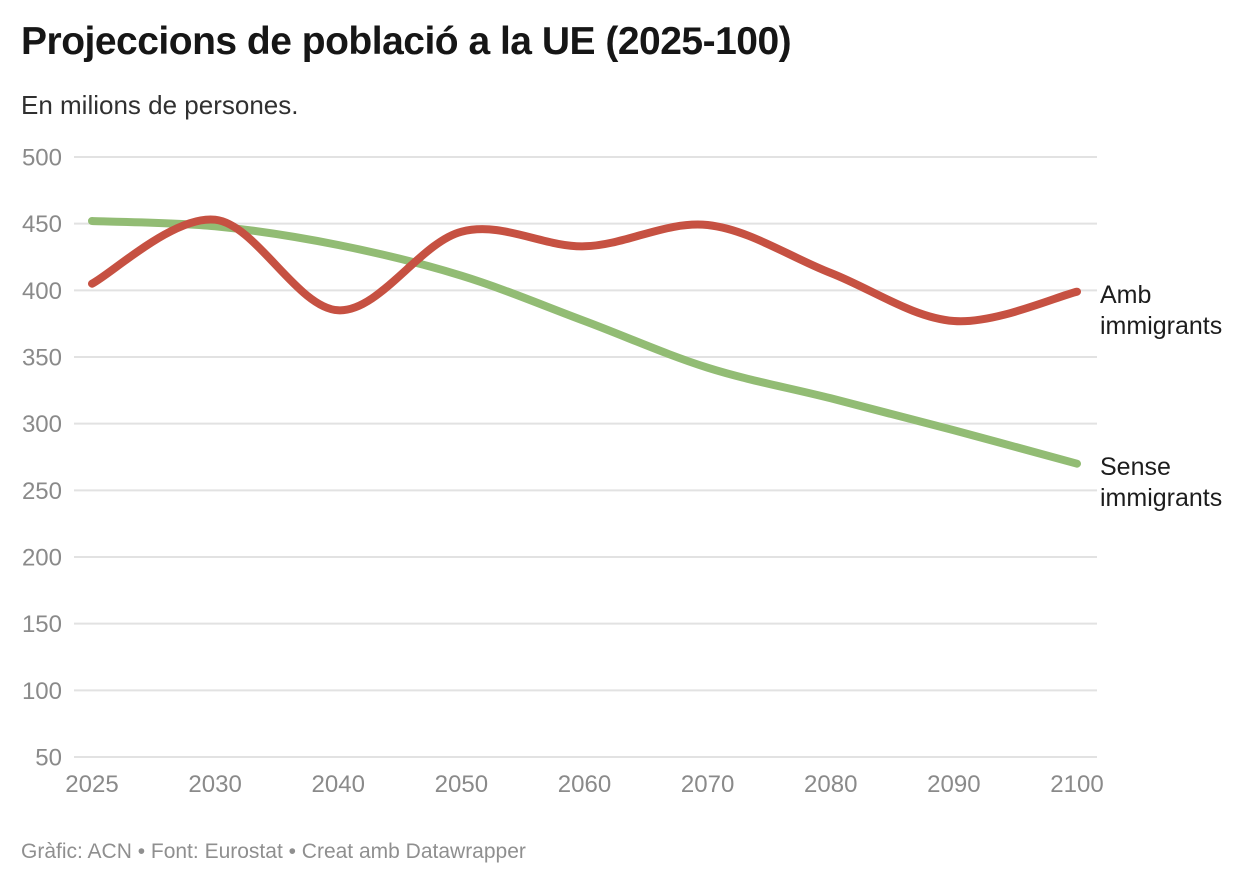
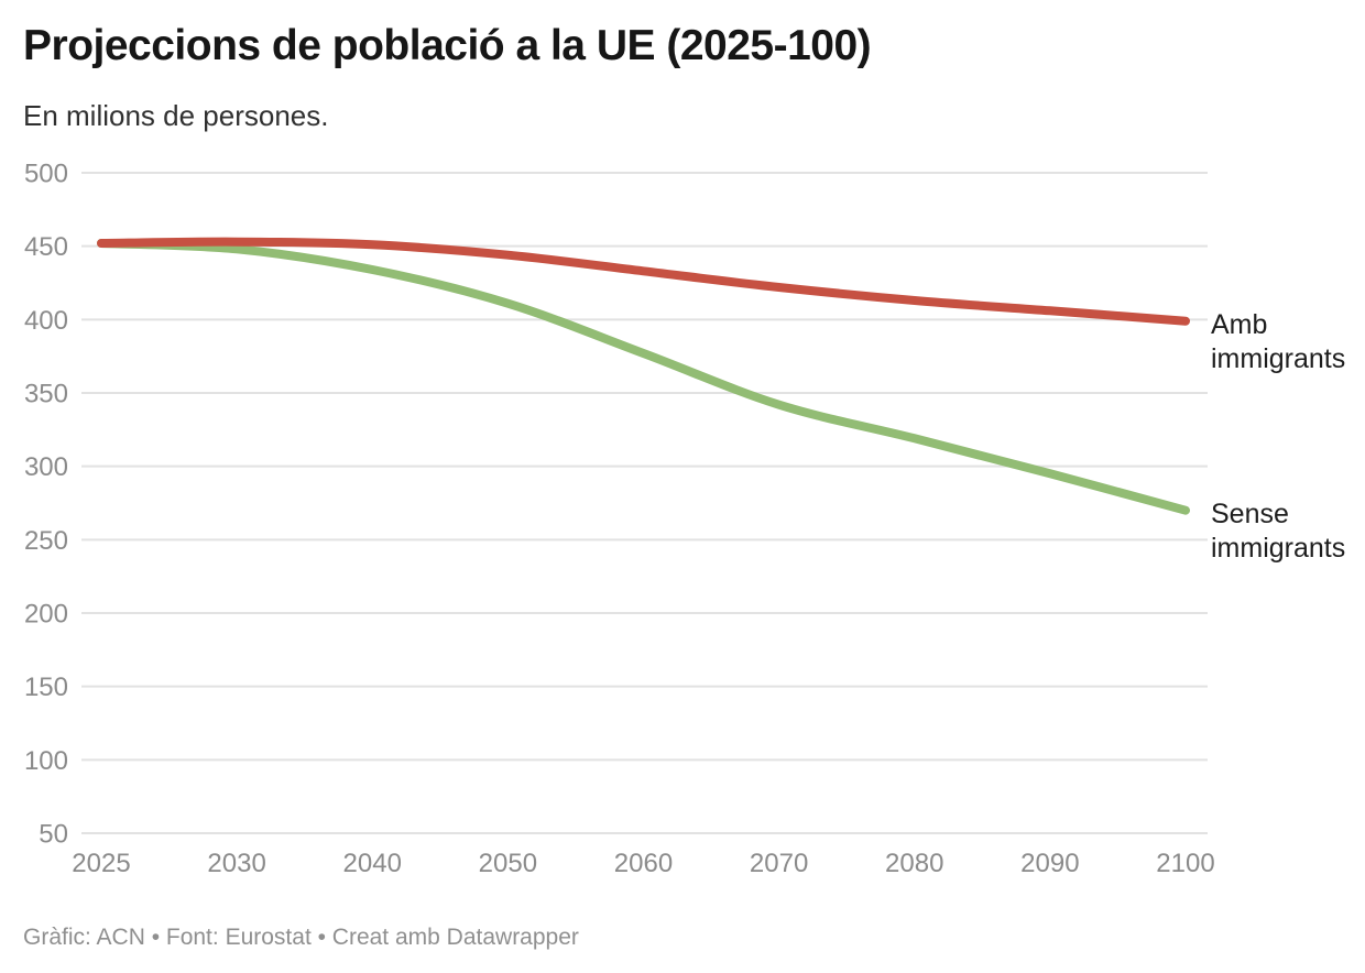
Amb immigrants/2025: 405 -> 452
Amb immigrants/2040: 385 -> 451
Amb immigrants/2070: 449 -> 422
Amb immigrants/2090: 377 -> 406
